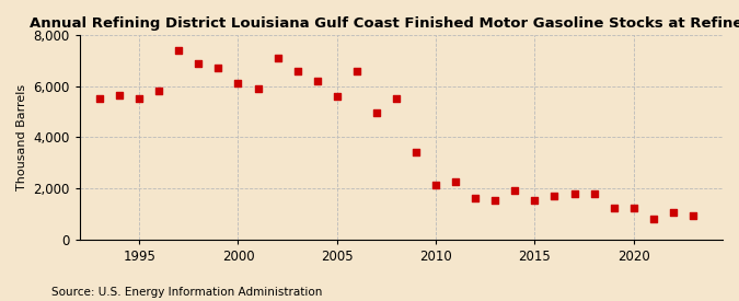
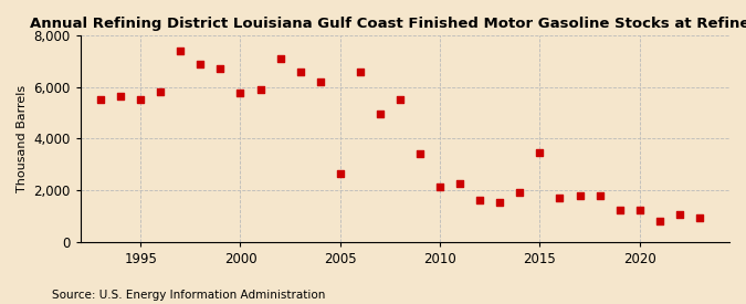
2000: 6,100 -> 5,750
2005: 5,600 -> 2,650
2015: 1,550 -> 3,450
